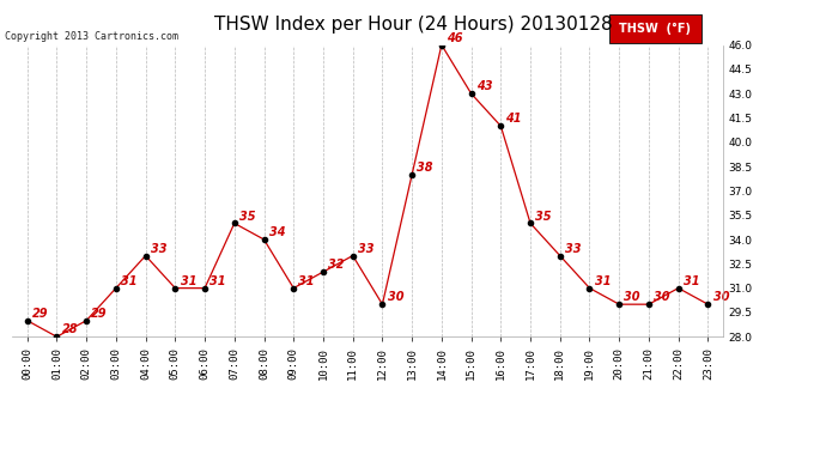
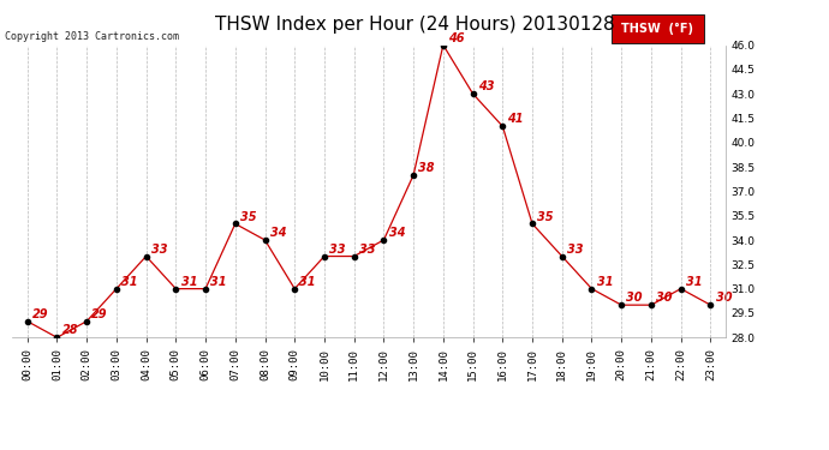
10:00: 32 -> 33
12:00: 30 -> 34
